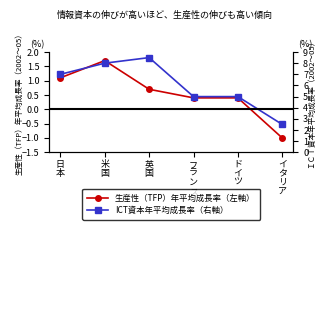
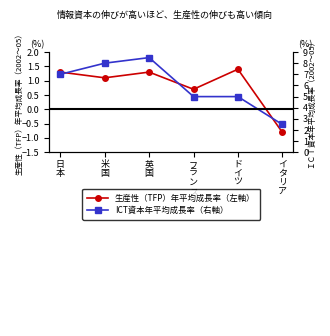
生産性（TFP）年平均成長率（左軸）/日 本: 1.1 -> 1.3
生産性（TFP）年平均成長率（左軸）/米 国: 1.7 -> 1.1
生産性（TFP）年平均成長率（左軸）/英 国: 0.7 -> 1.3
生産性（TFP）年平均成長率（左軸）/フ ラ ン ス: 0.4 -> 0.7
生産性（TFP）年平均成長率（左軸）/ド イ ツ: 0.4 -> 1.4
生産性（TFP）年平均成長率（左軸）/イ タ リ ア: -1.0 -> -0.8
